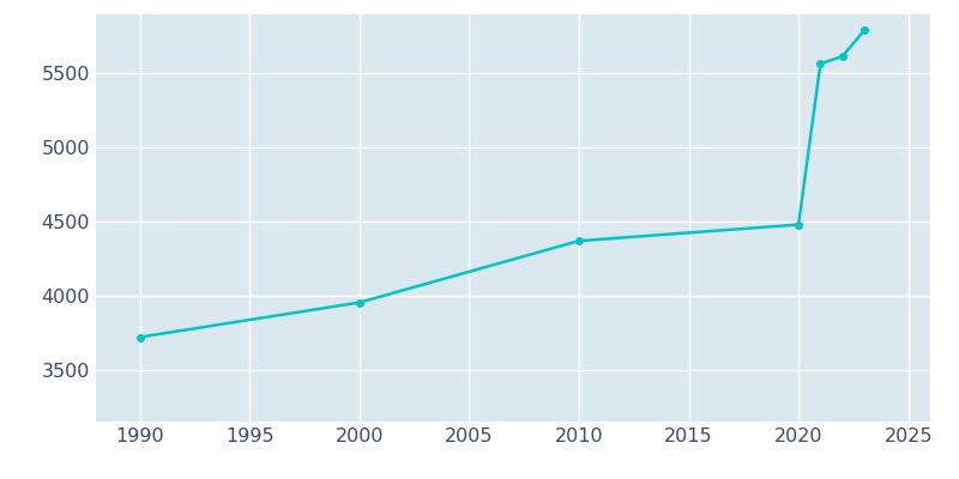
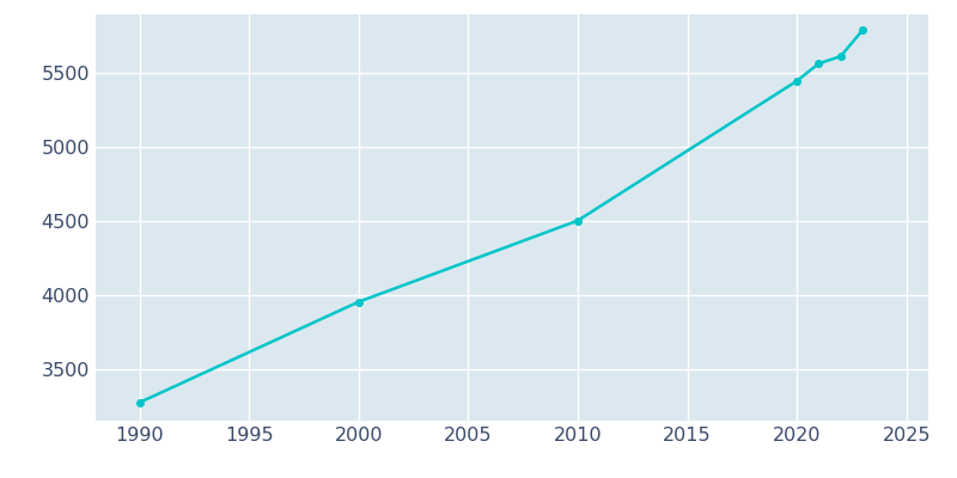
1990: 3720 -> 3270
2010: 4370 -> 4500
2020: 4480 -> 5450
